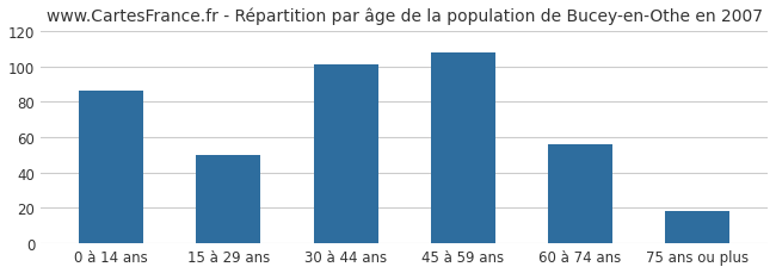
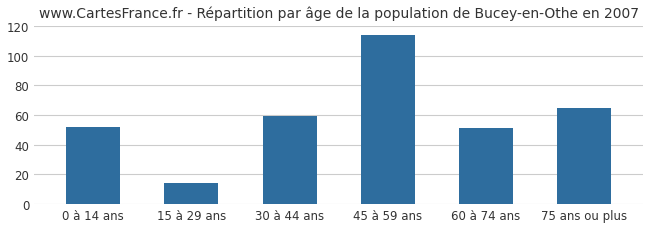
0 à 14 ans: 86 -> 52
15 à 29 ans: 50 -> 14
30 à 44 ans: 101 -> 59
45 à 59 ans: 108 -> 114
60 à 74 ans: 56 -> 51
75 ans ou plus: 18 -> 65
